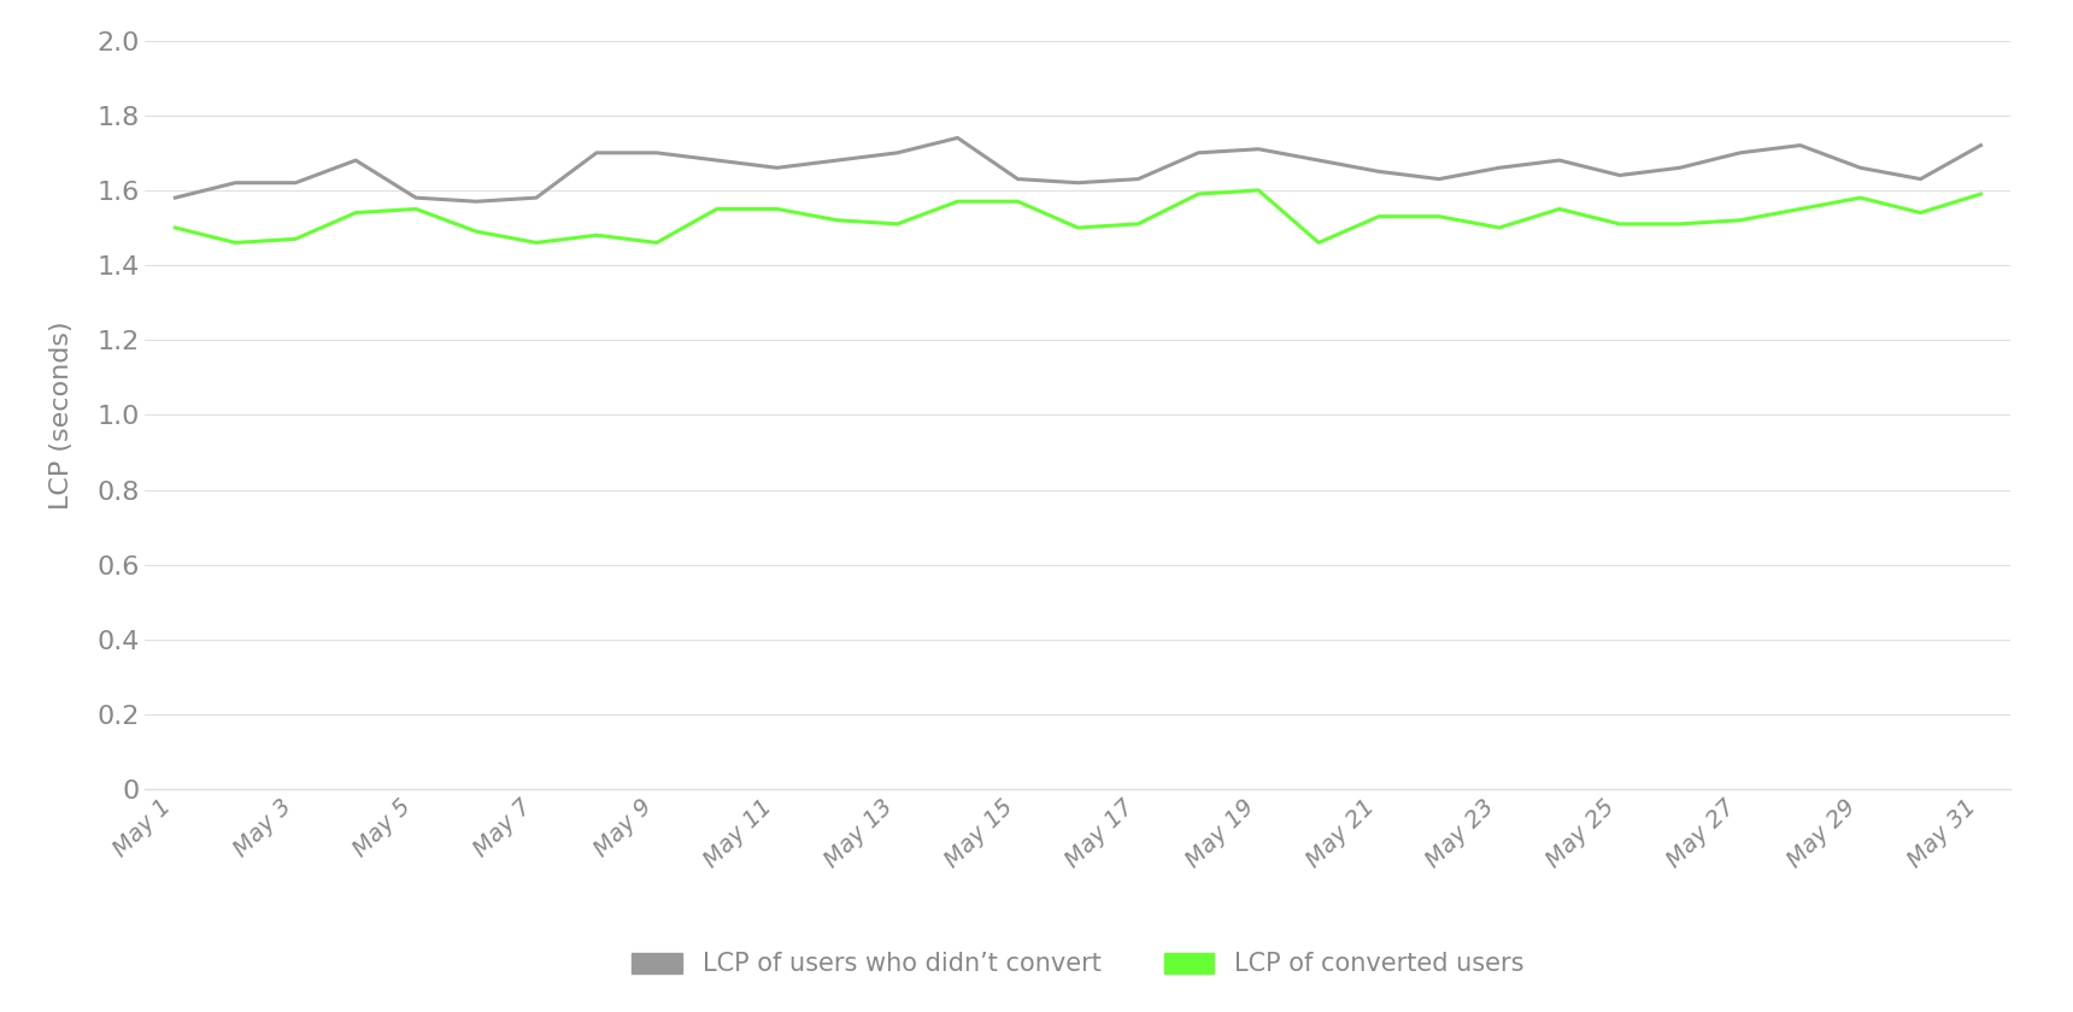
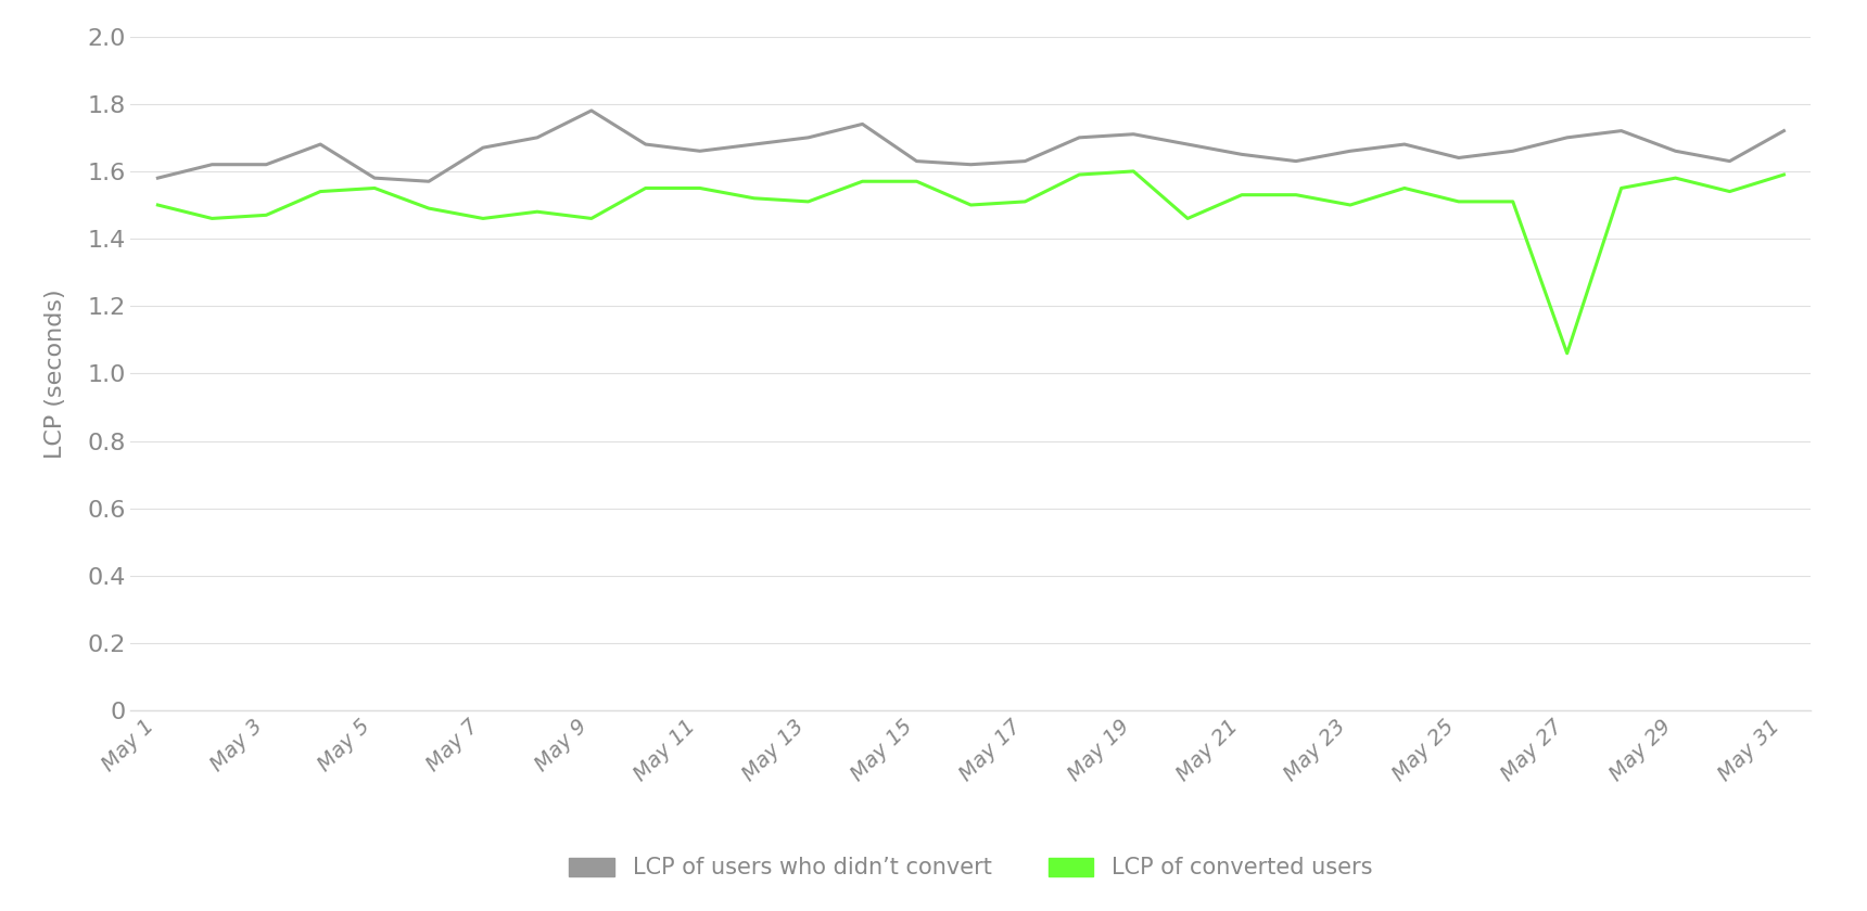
LCP of users who didn’t convert/May 7: 1.58 -> 1.67
LCP of users who didn’t convert/May 9: 1.70 -> 1.78
LCP of converted users/May 27: 1.52 -> 1.06
